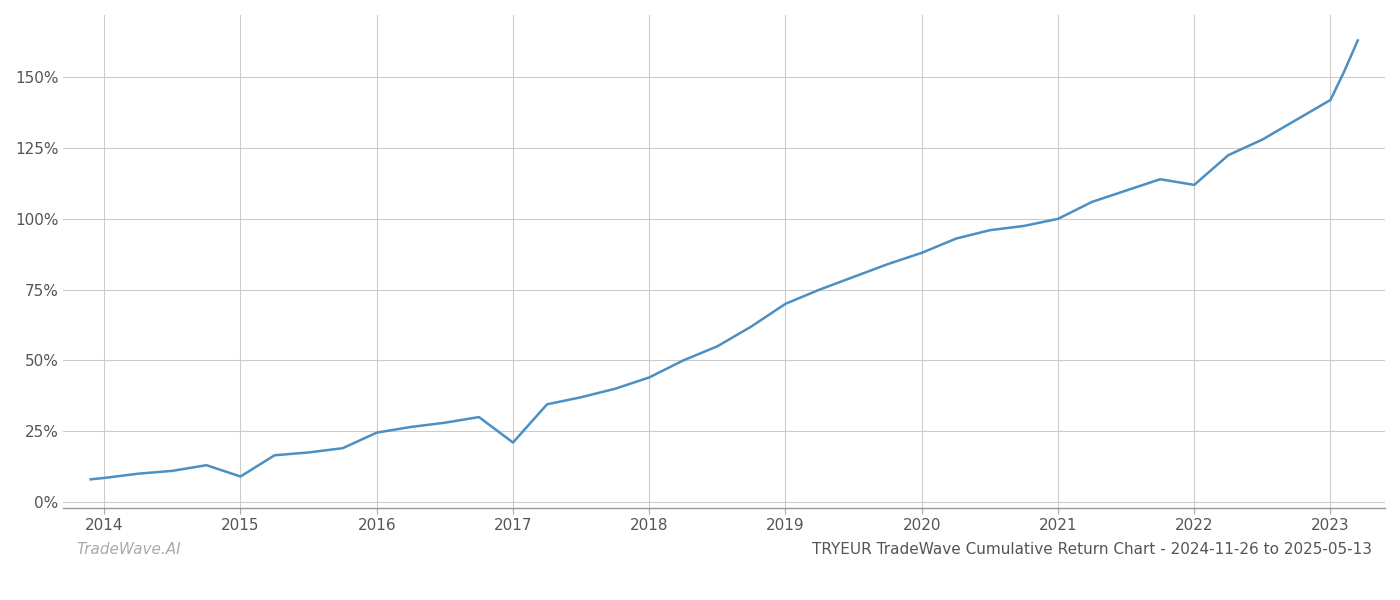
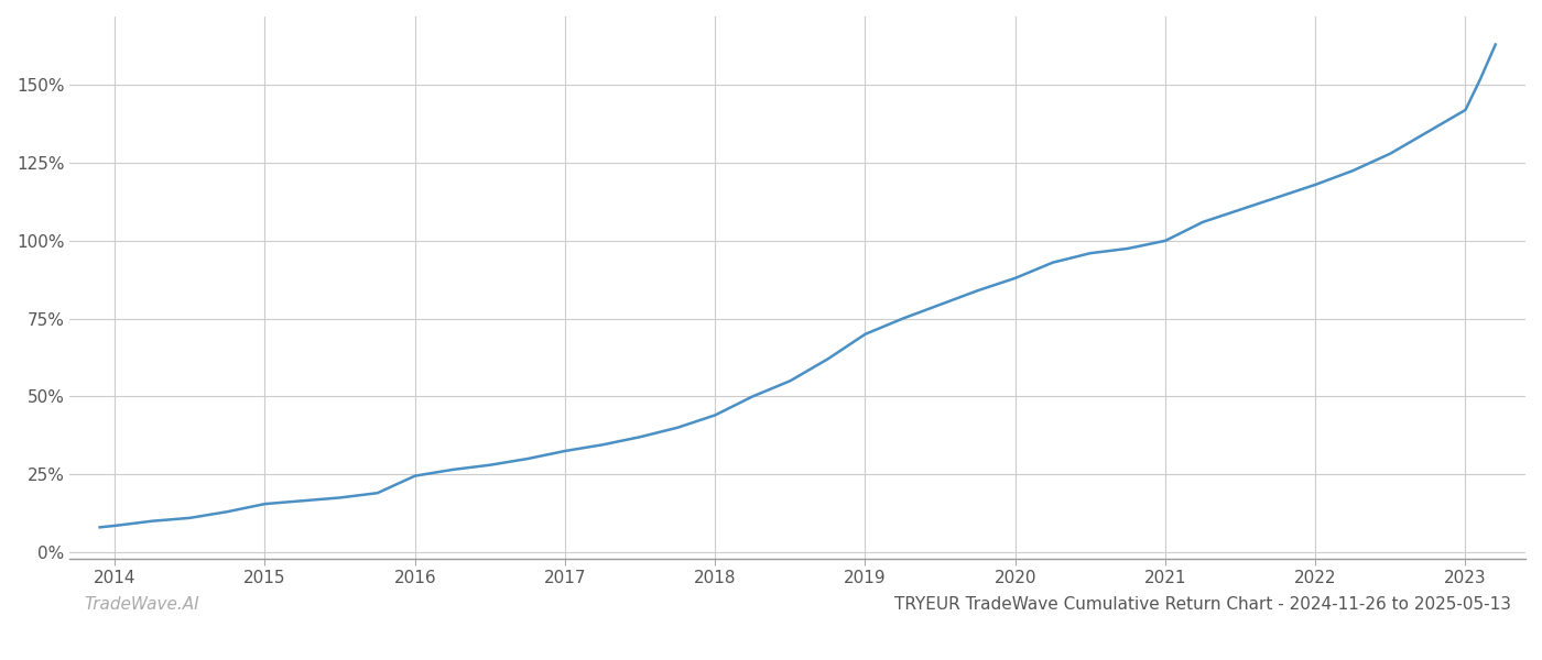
2015: 9.0% -> 15.5%
2017: 21.0% -> 32.5%
2022: 112.0% -> 118.0%
